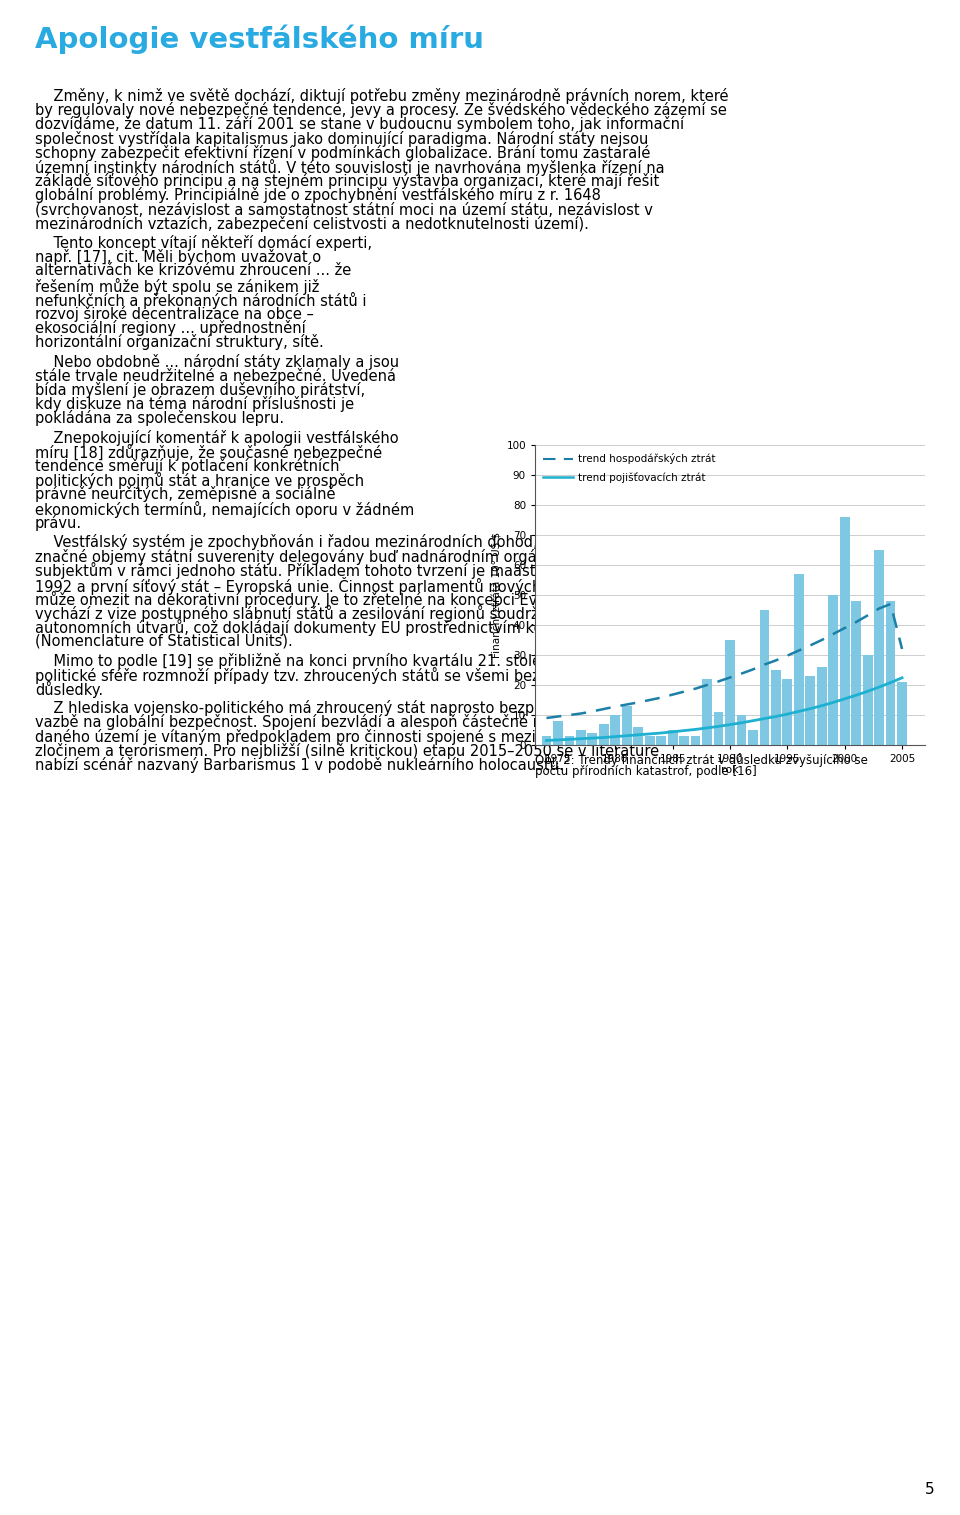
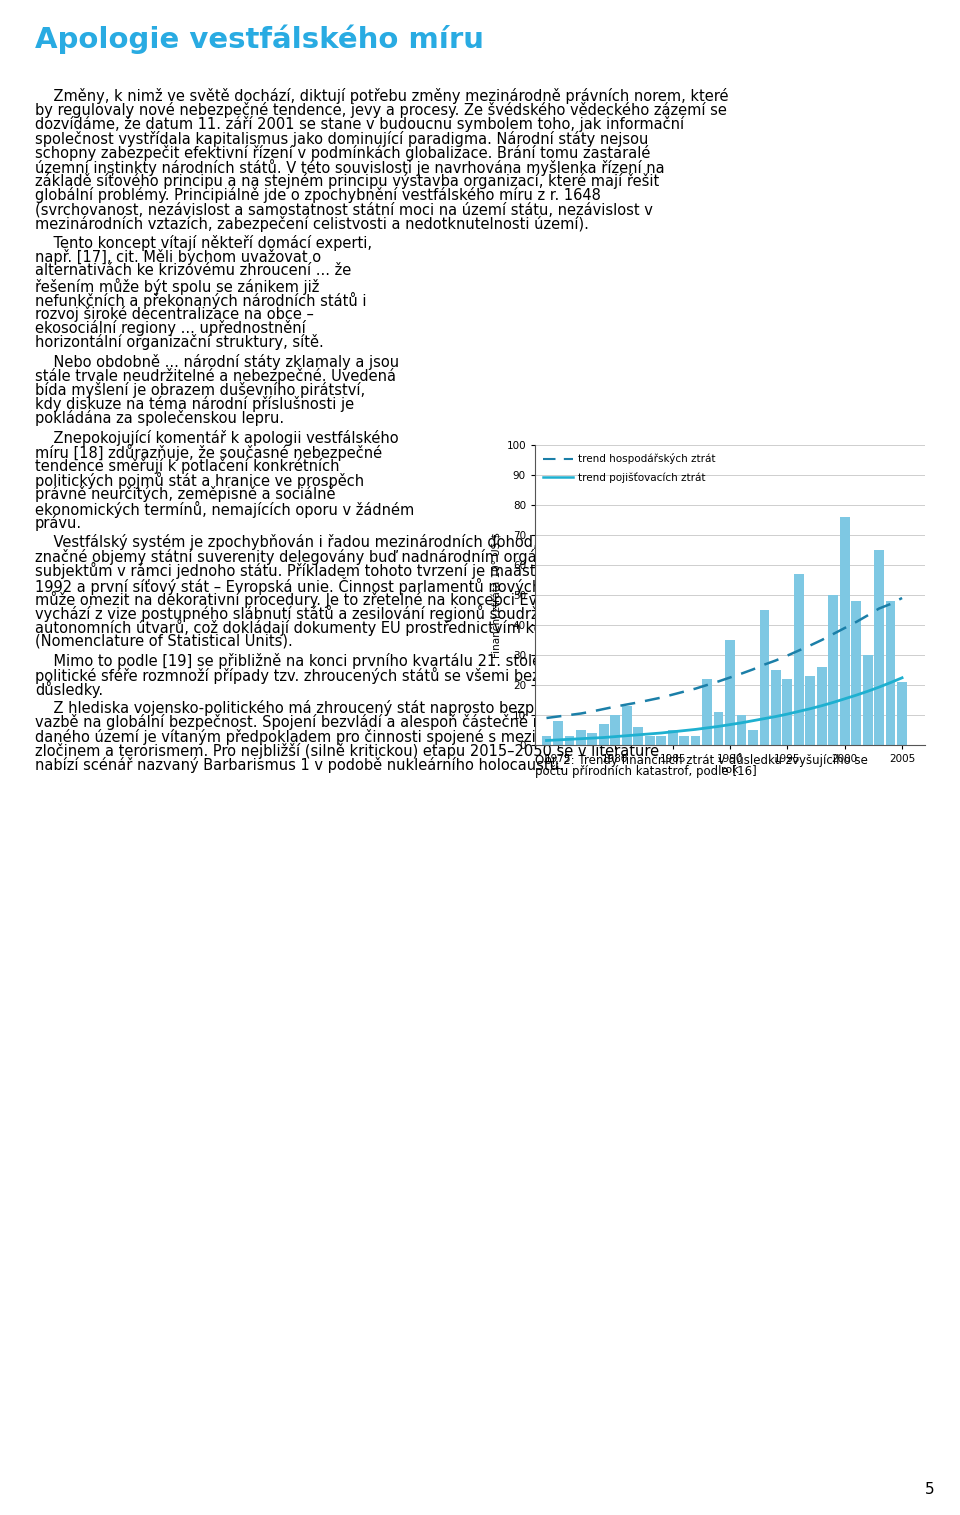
trend hospodářských ztrát/2005: 32.0 -> 49.0
